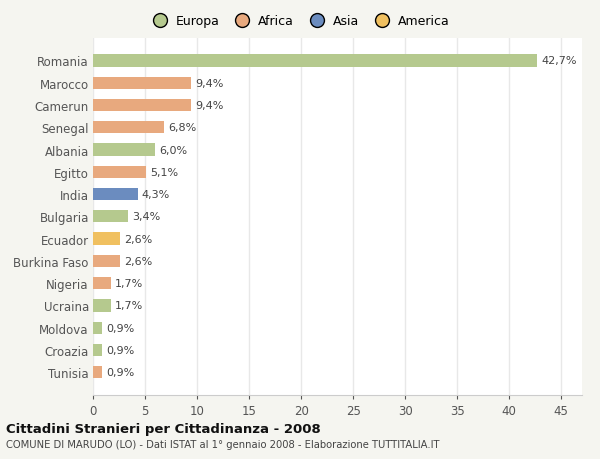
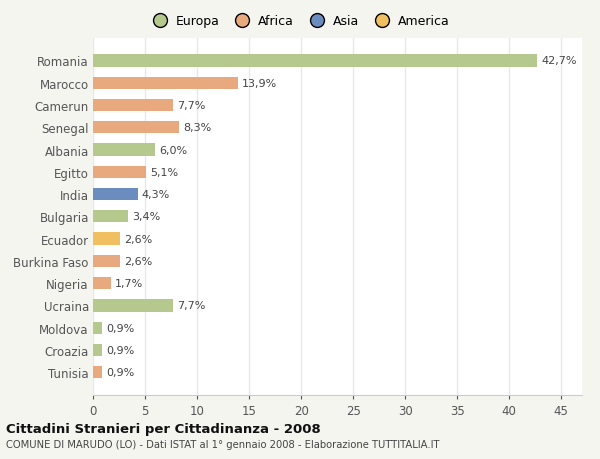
Marocco: 9,4% -> 13,9%
Camerun: 9,4% -> 7,7%
Senegal: 6,8% -> 8,3%
Ucraina: 1,7% -> 7,7%
